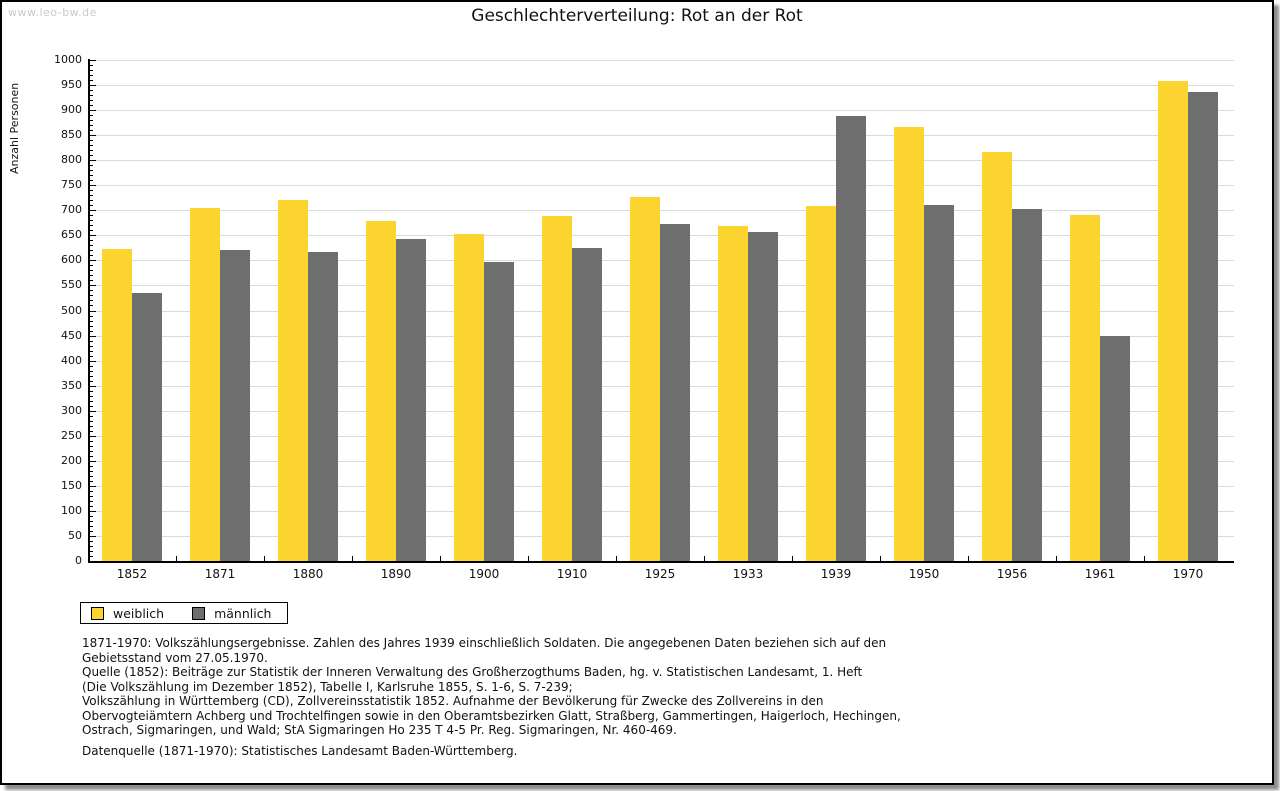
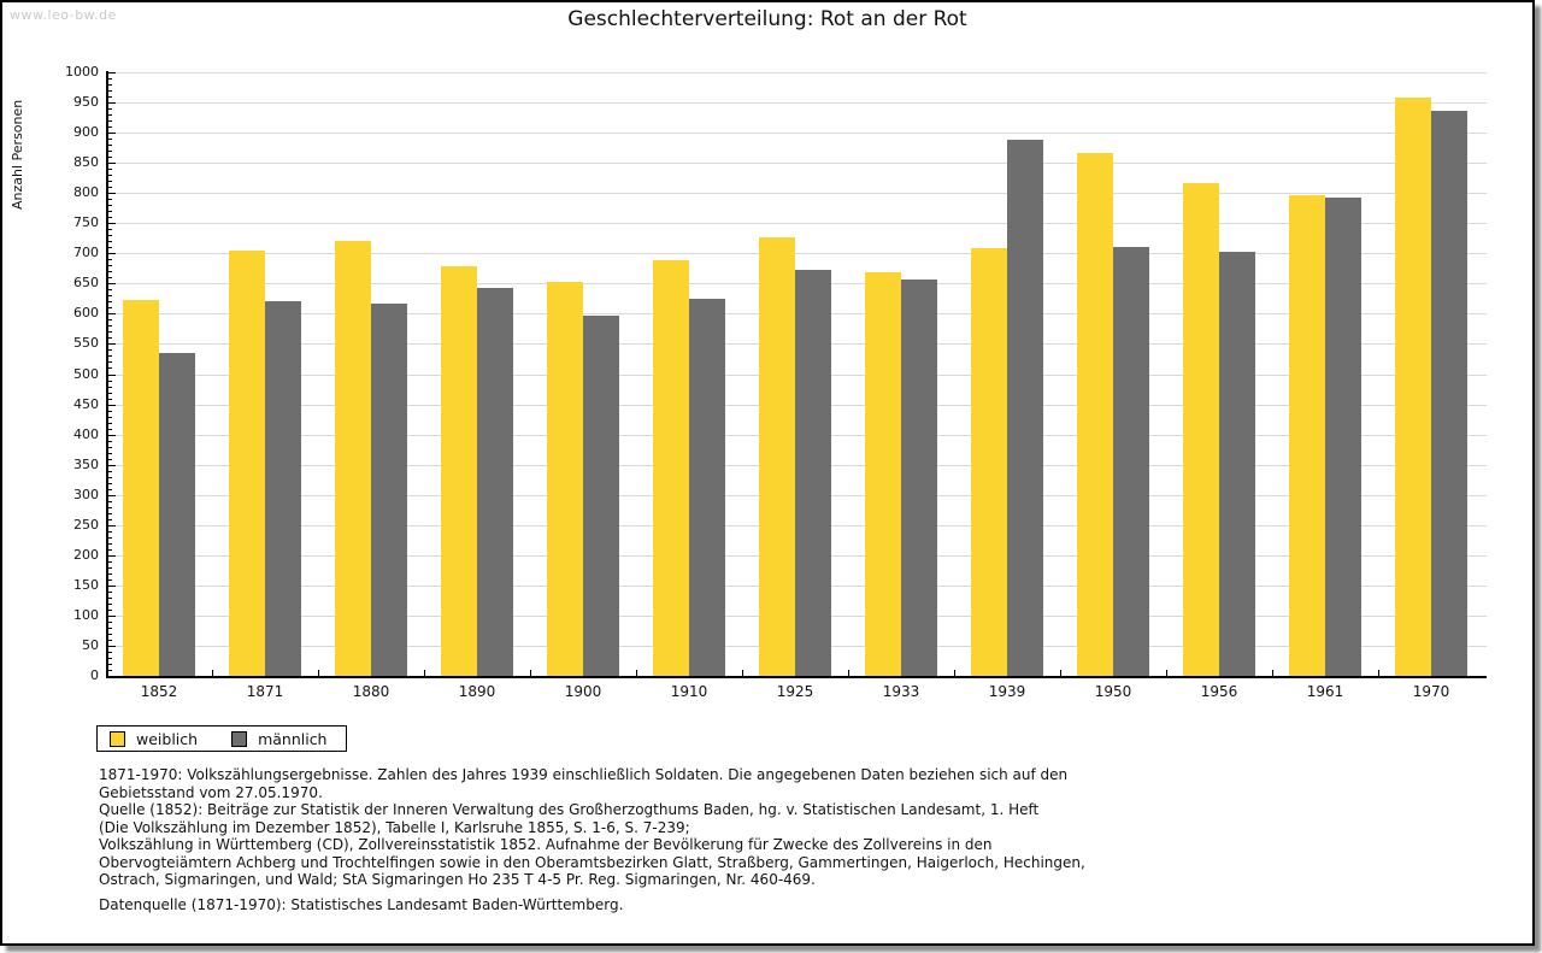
weiblich/1961: 690 -> 800
männlich/1961: 450 -> 790
